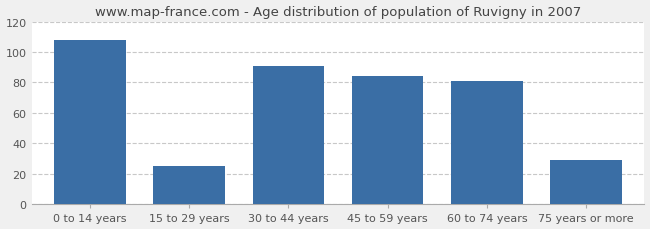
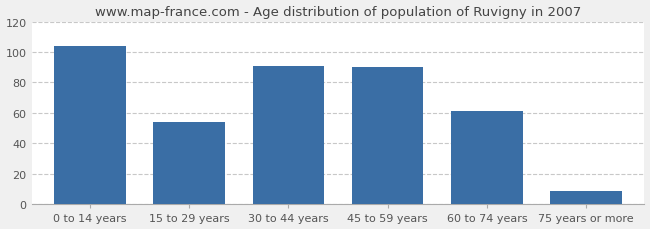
0 to 14 years: 108 -> 104
15 to 29 years: 25 -> 54
45 to 59 years: 84 -> 90
60 to 74 years: 81 -> 61
75 years or more: 29 -> 9
